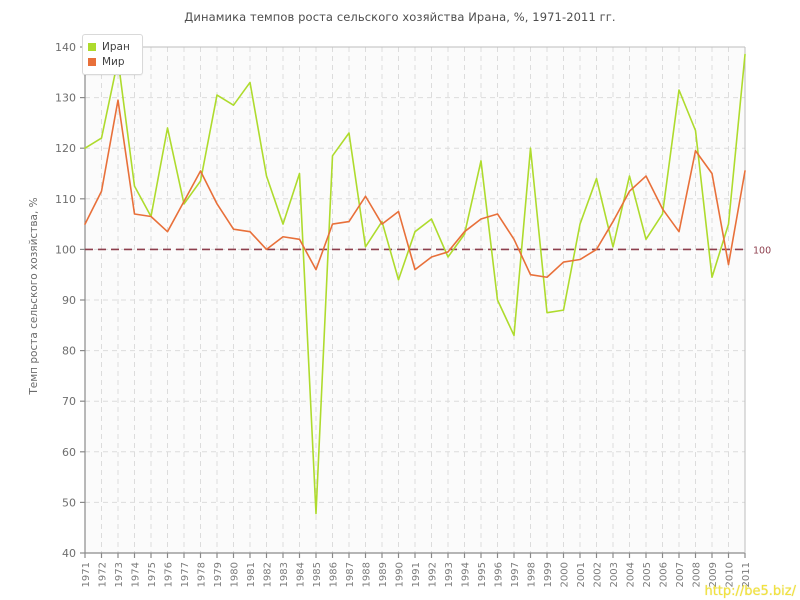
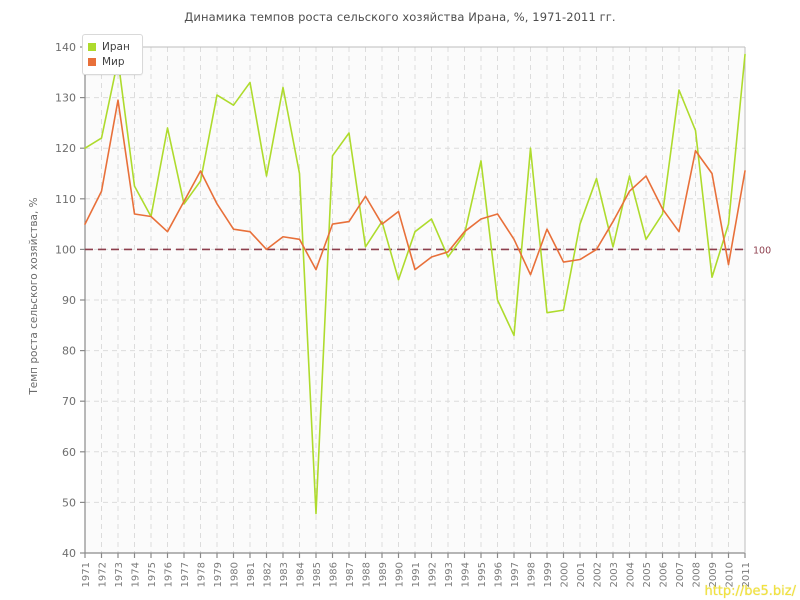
Иран/1983: 105 -> 132
Мир/1999: 94 -> 104
